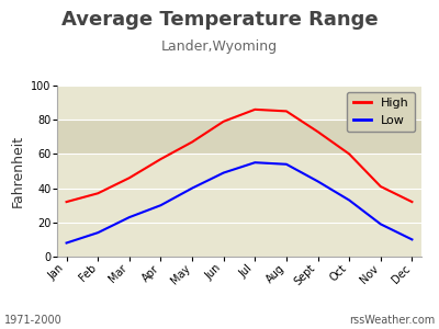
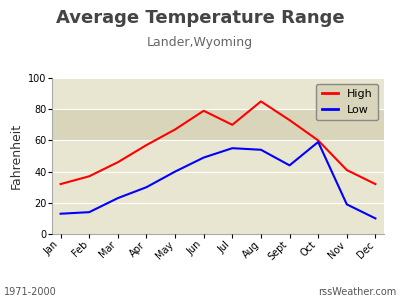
Low/Jan: 8 -> 13
High/Jul: 86 -> 70
Low/Oct: 33 -> 59
